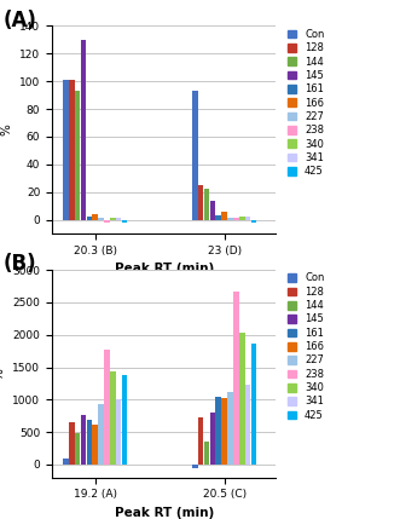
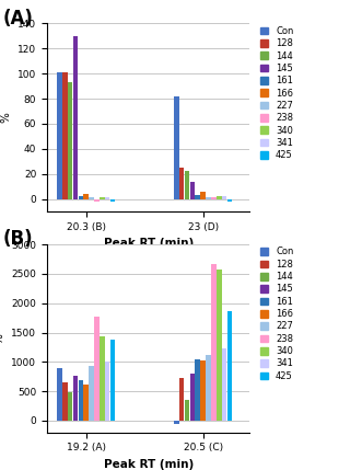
Con/23 (D): 93 -> 82
Con/19.2 (A): 100 -> 900
340/20.5 (C): 2040 -> 2580
